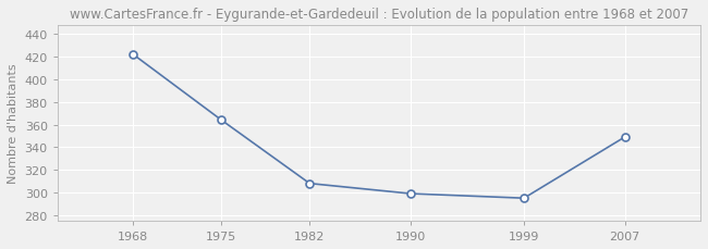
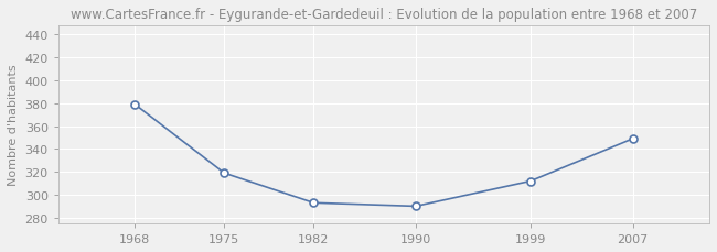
1968: 422 -> 379
1975: 364 -> 319
1982: 308 -> 293
1990: 299 -> 290
1999: 295 -> 312
